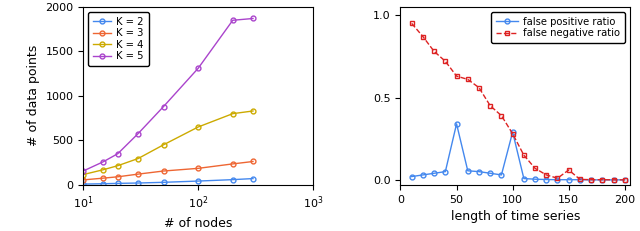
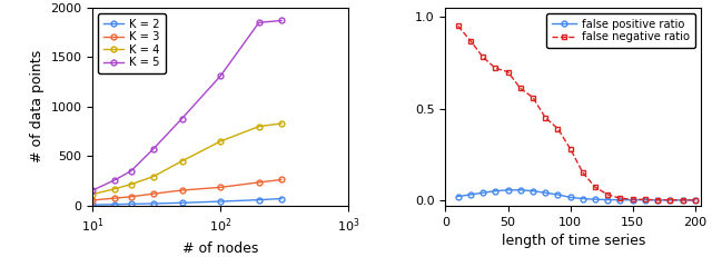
false positive ratio/50: 0.34 -> 0.06
false negative ratio/50: 0.63 -> 0.70
false positive ratio/100: 0.29 -> 0.01
false negative ratio/150: 0.06 -> 0.01
